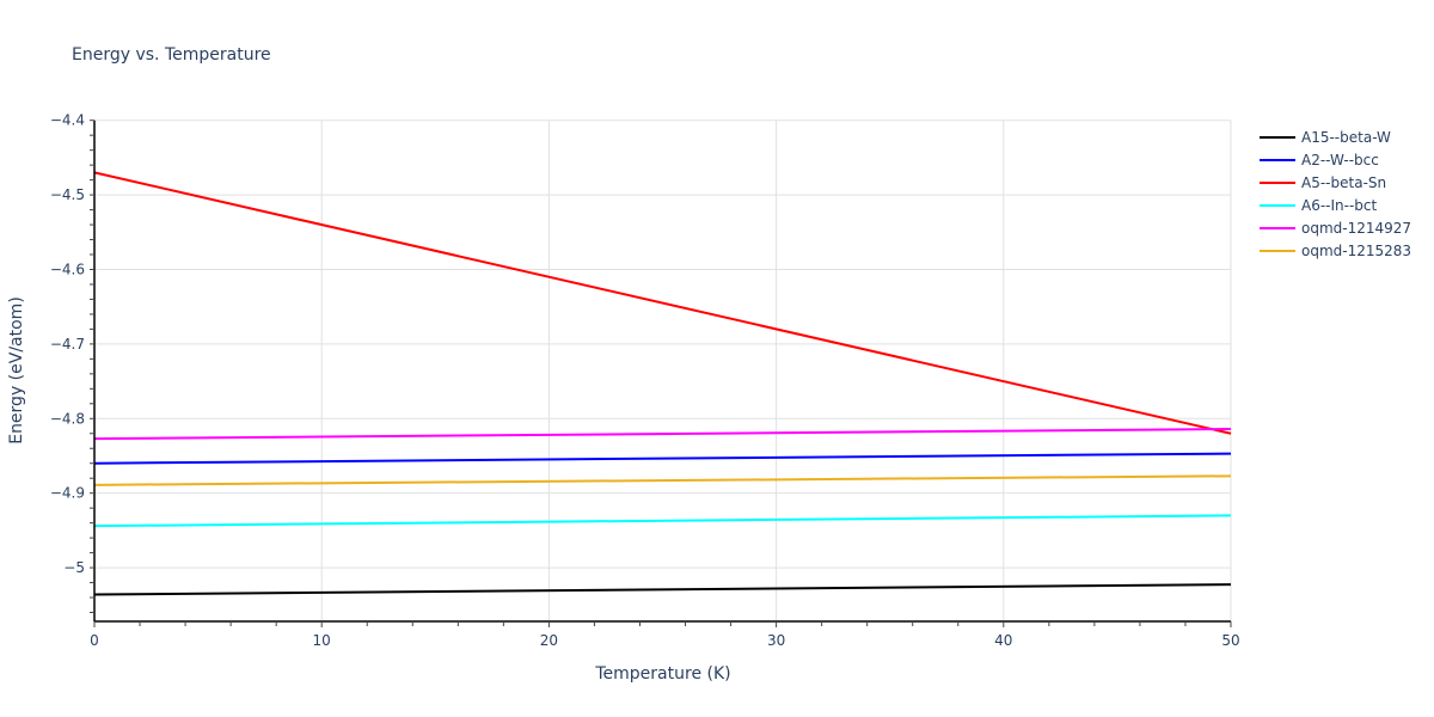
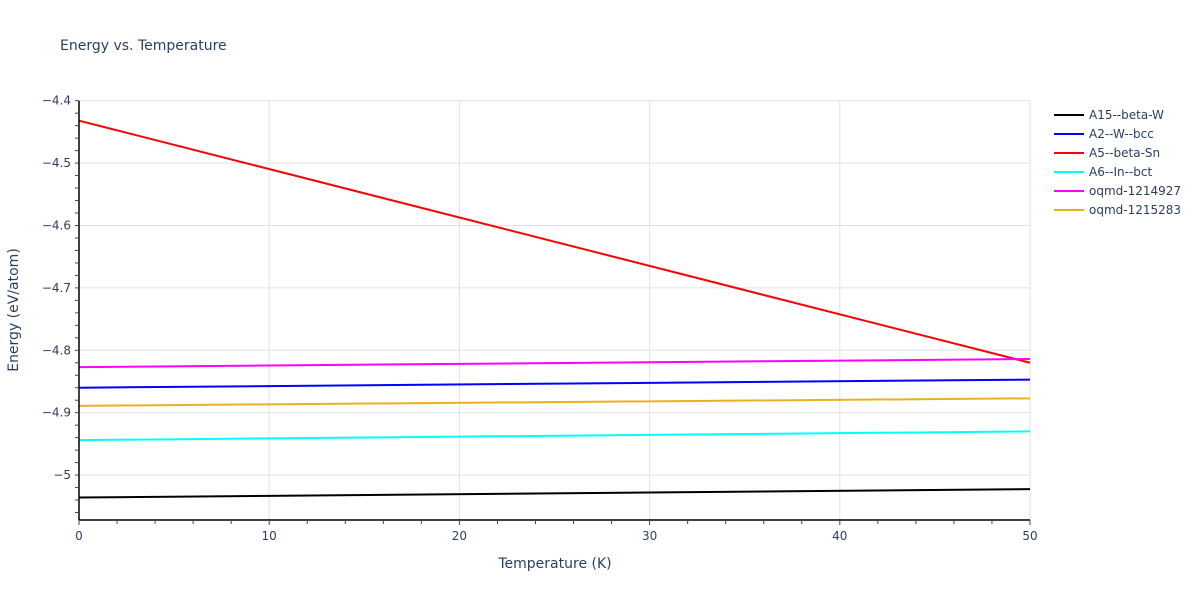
A5--beta-Sn/0: -4.47 -> -4.43
